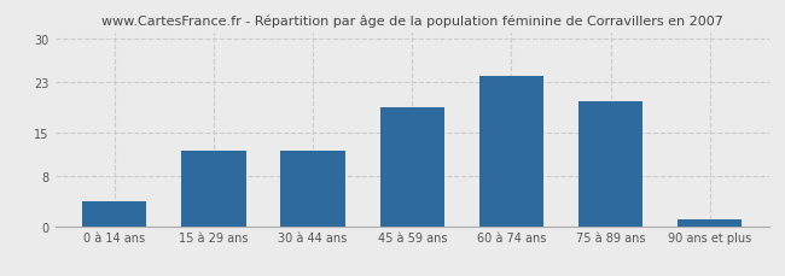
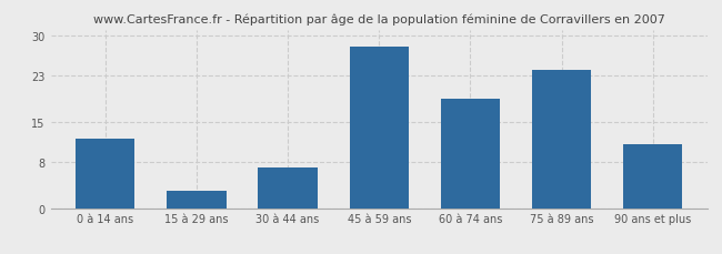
0 à 14 ans: 4 -> 12
15 à 29 ans: 12 -> 3
30 à 44 ans: 12 -> 7
45 à 59 ans: 19 -> 28
60 à 74 ans: 24 -> 19
75 à 89 ans: 20 -> 24
90 ans et plus: 1 -> 11
